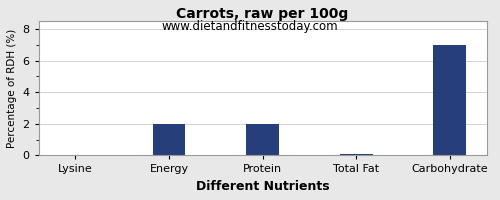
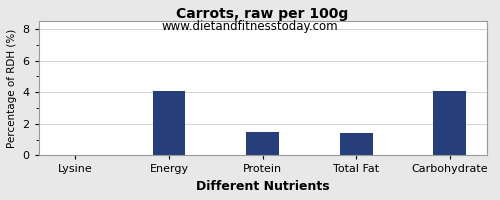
Energy: 2.0 -> 4.1
Protein: 2.0 -> 1.5
Total Fat: 0.1 -> 1.4
Carbohydrate: 7.0 -> 4.1
